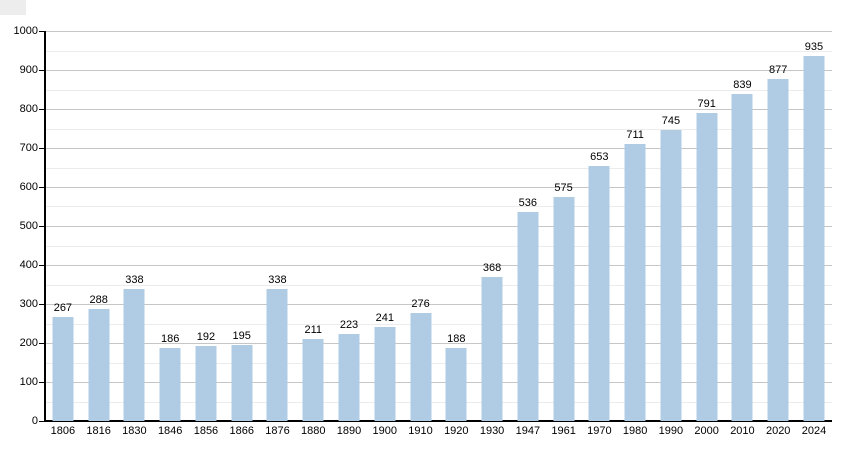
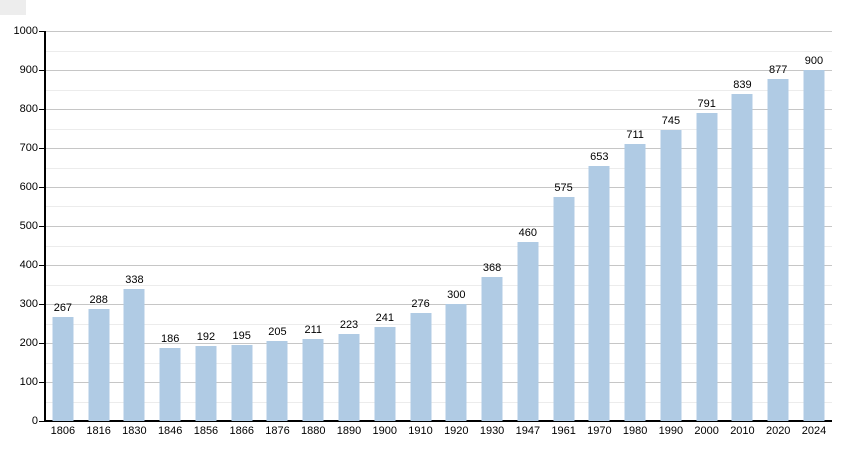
1876: 338 -> 205
1920: 188 -> 300
1947: 536 -> 460
2024: 935 -> 900
